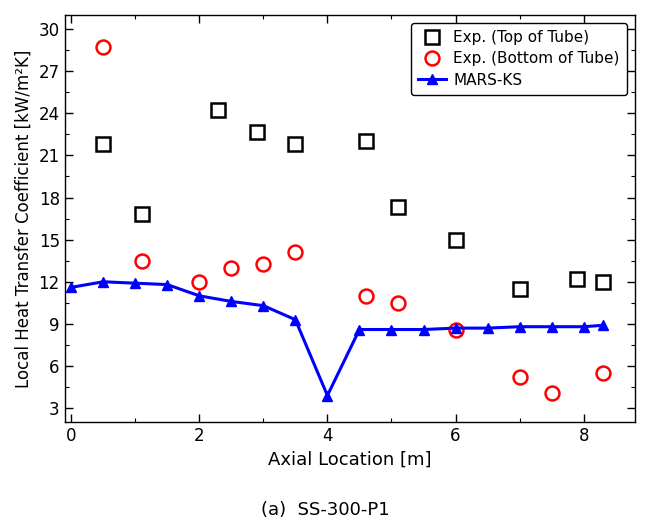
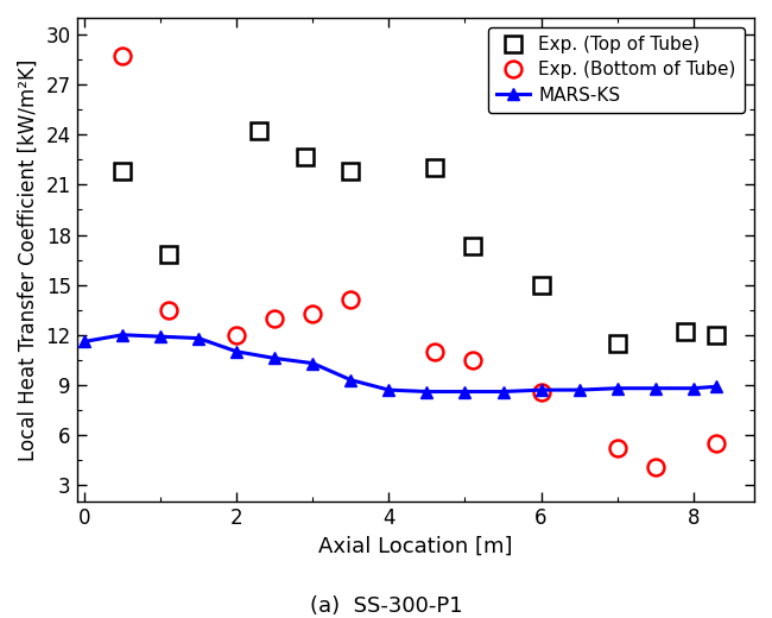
MARS-KS/4: 3.9 -> 8.7
